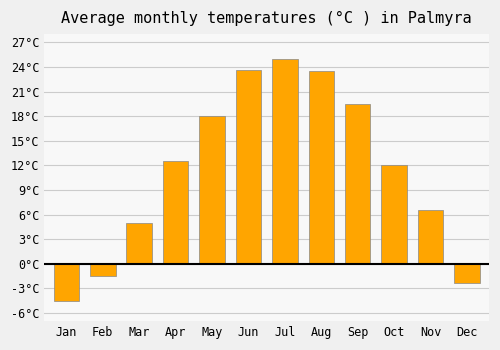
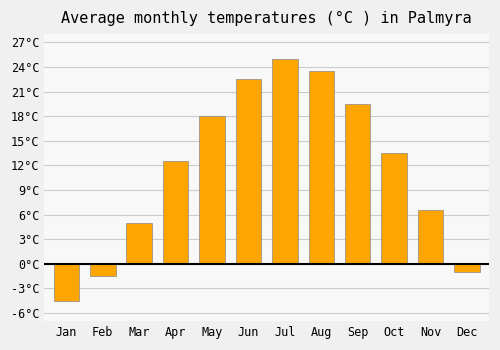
Jun: 23.6°C -> 22.5°C
Oct: 12.0°C -> 13.5°C
Dec: -2.4°C -> -1.0°C
